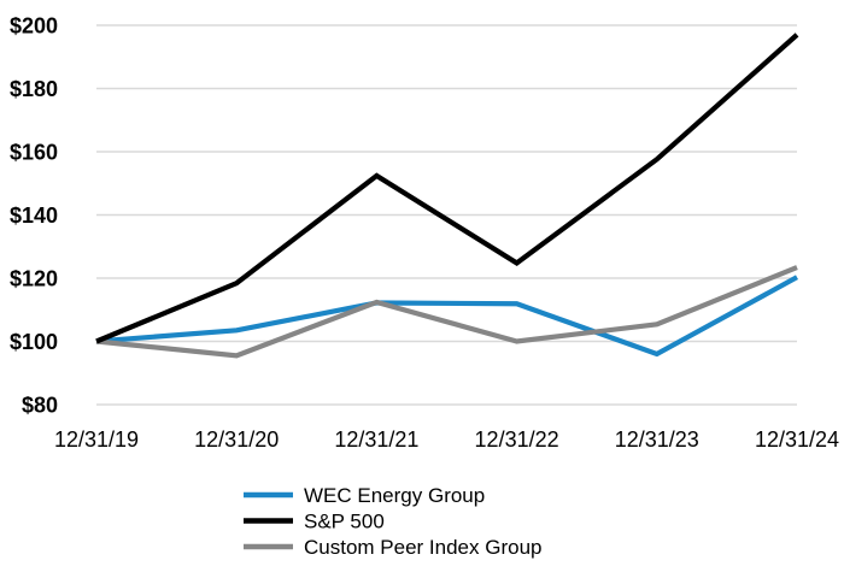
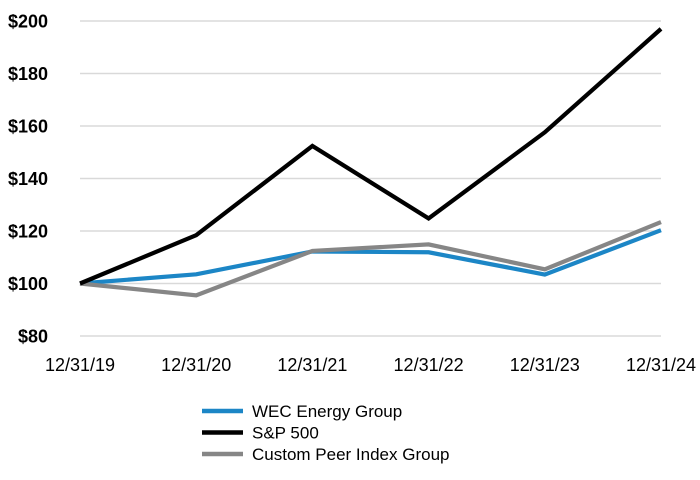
Custom Peer Index Group/12/31/22: $100 -> $115
WEC Energy Group/12/31/23: $96 -> $103
